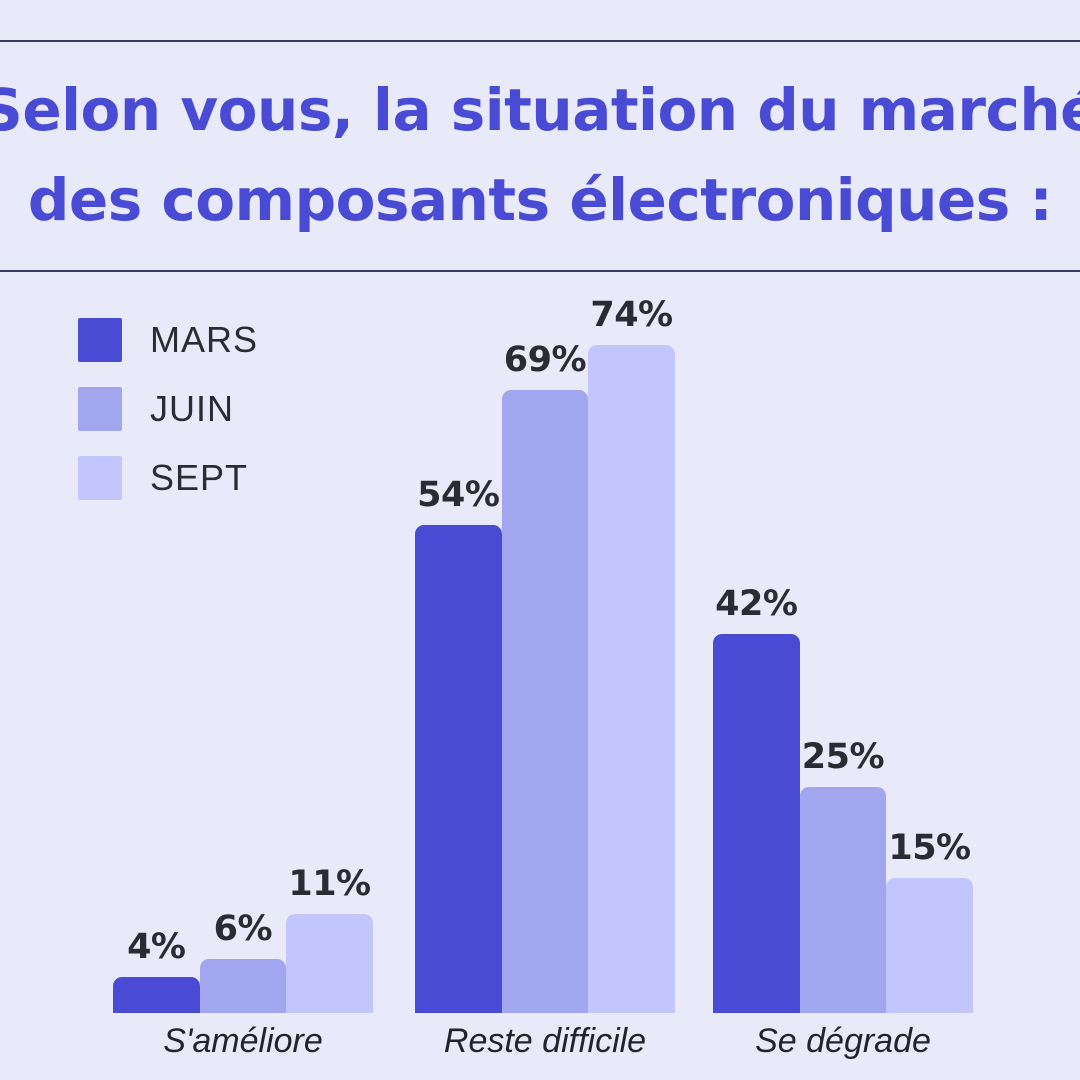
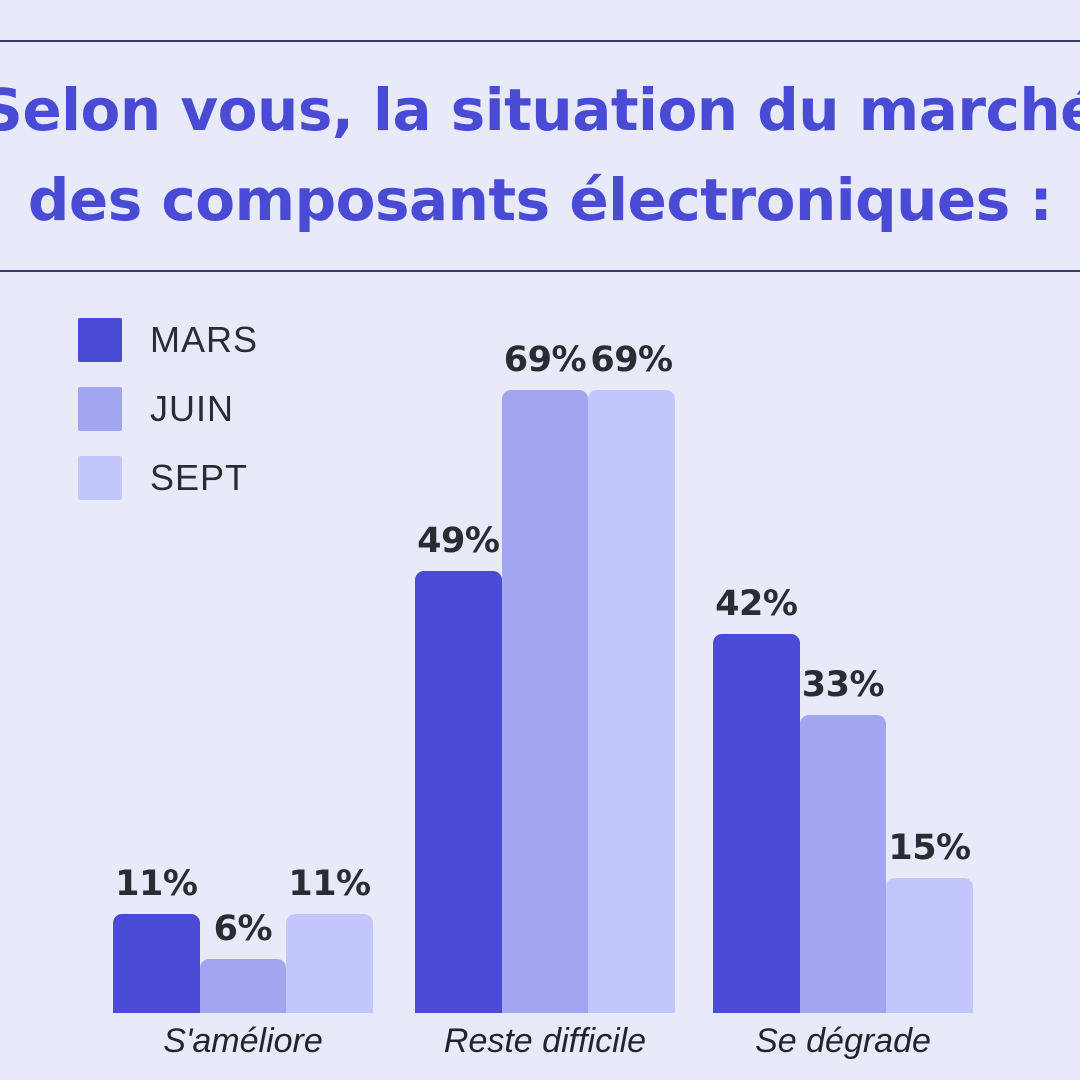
MARS/S'améliore: 4% -> 11%
MARS/Reste difficile: 54% -> 49%
SEPT/Reste difficile: 74% -> 69%
JUIN/Se dégrade: 25% -> 33%
